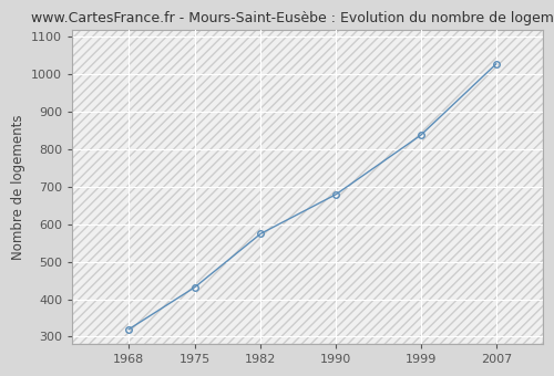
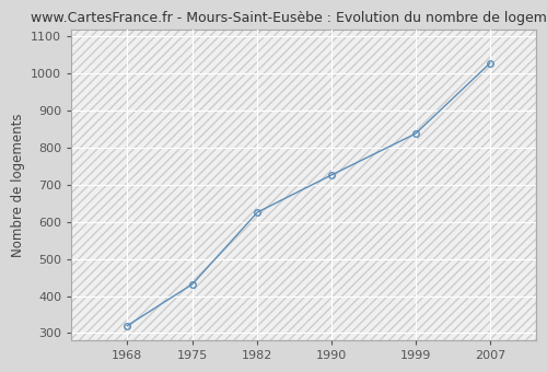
1982: 575 -> 626
1990: 680 -> 727
